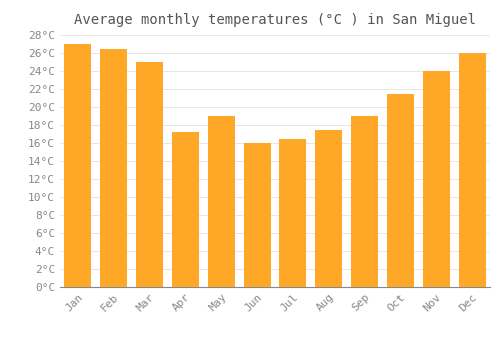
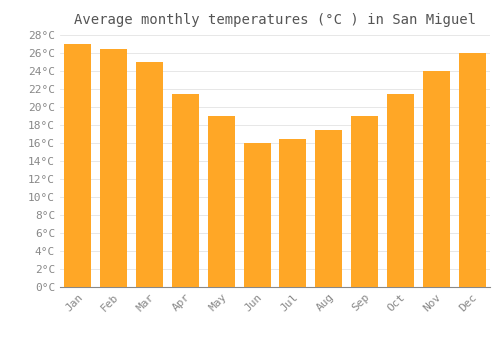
Apr: 17.2°C -> 21.5°C
